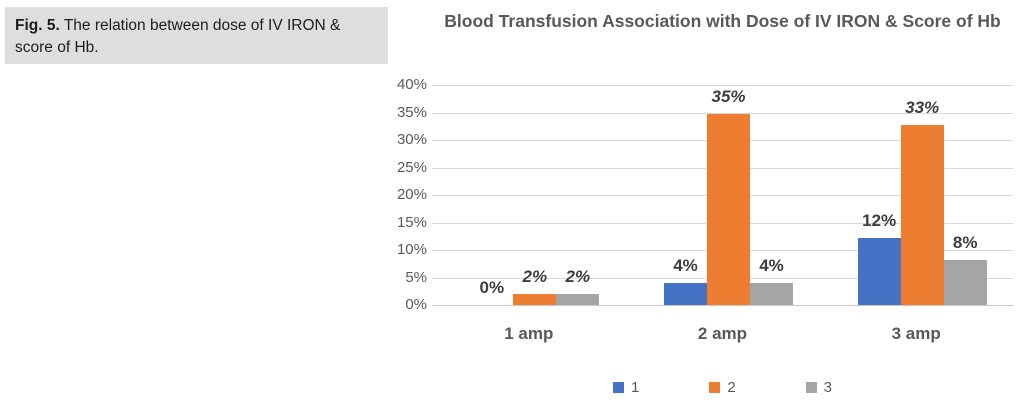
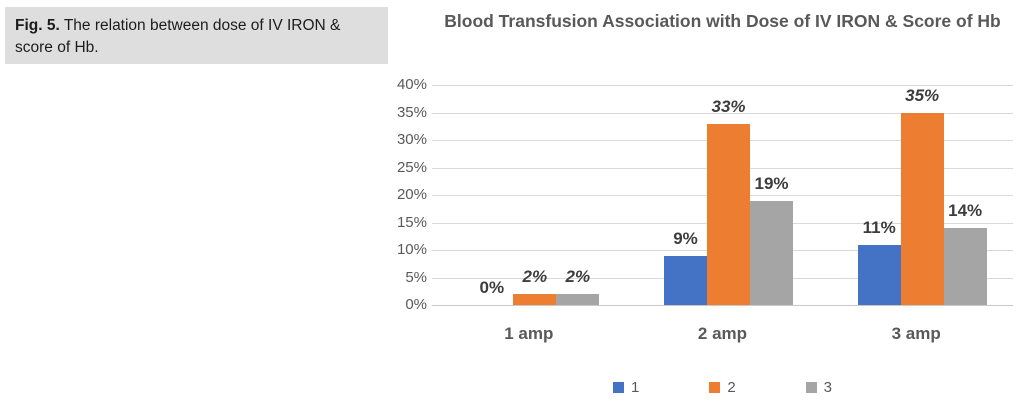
1/2 amp: 4% -> 9%
2/2 amp: 35% -> 33%
3/2 amp: 4% -> 19%
1/3 amp: 12% -> 11%
2/3 amp: 33% -> 35%
3/3 amp: 8% -> 14%
